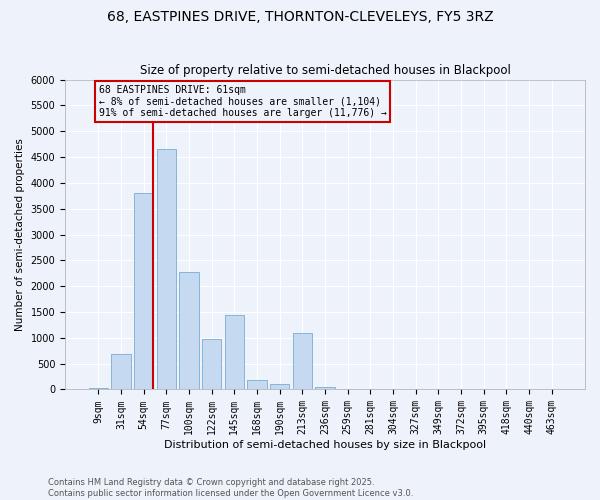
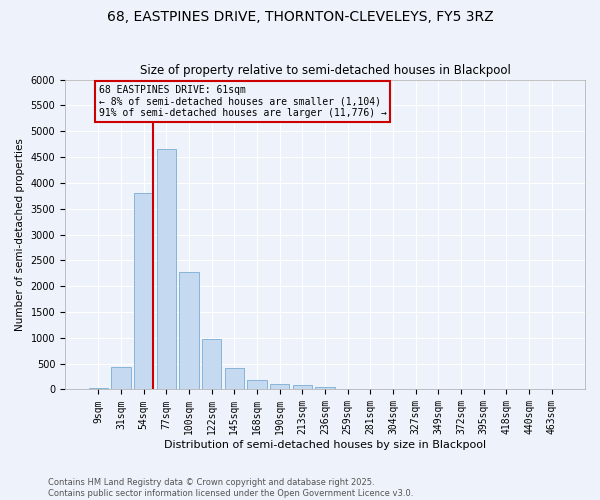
31sqm: 680 -> 440
145sqm: 1440 -> 420
213sqm: 1100 -> 80
